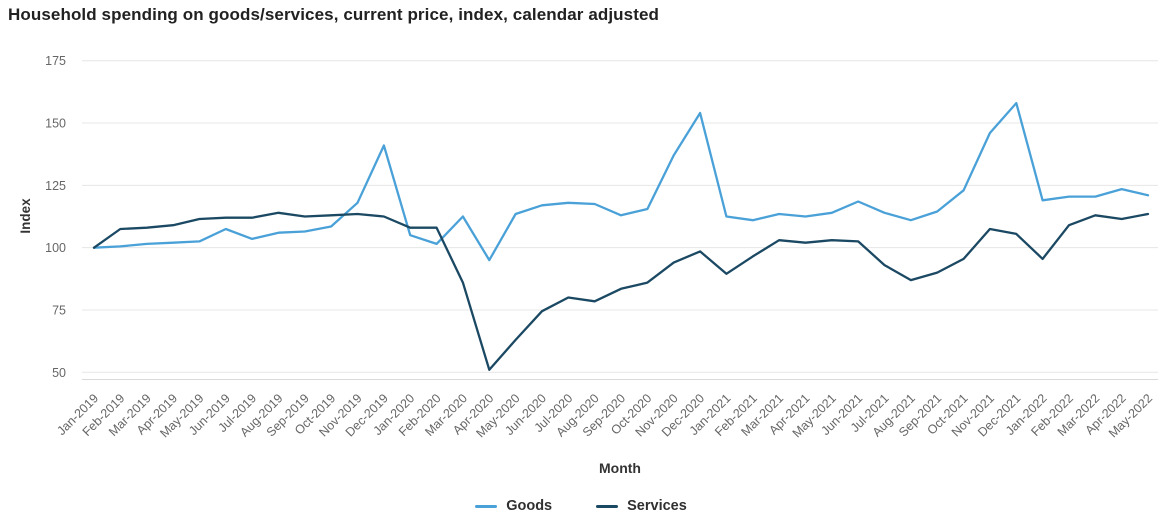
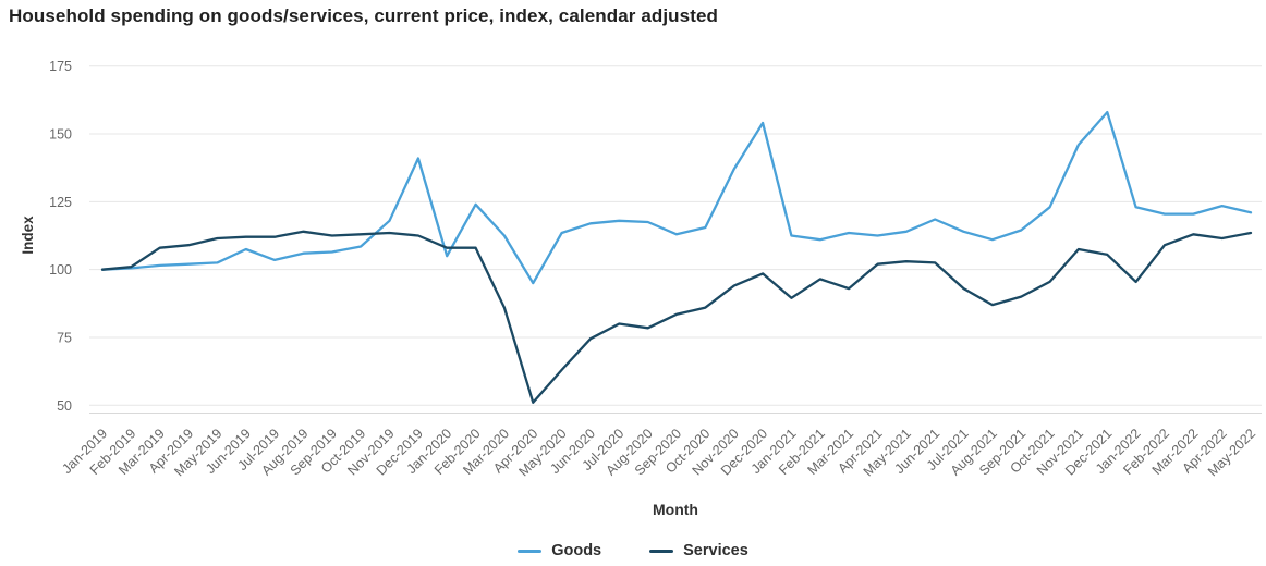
Services/Feb-2019: 108 -> 101
Goods/Feb-2020: 102 -> 124
Services/Mar-2021: 103 -> 93
Goods/Jan-2022: 119 -> 123
